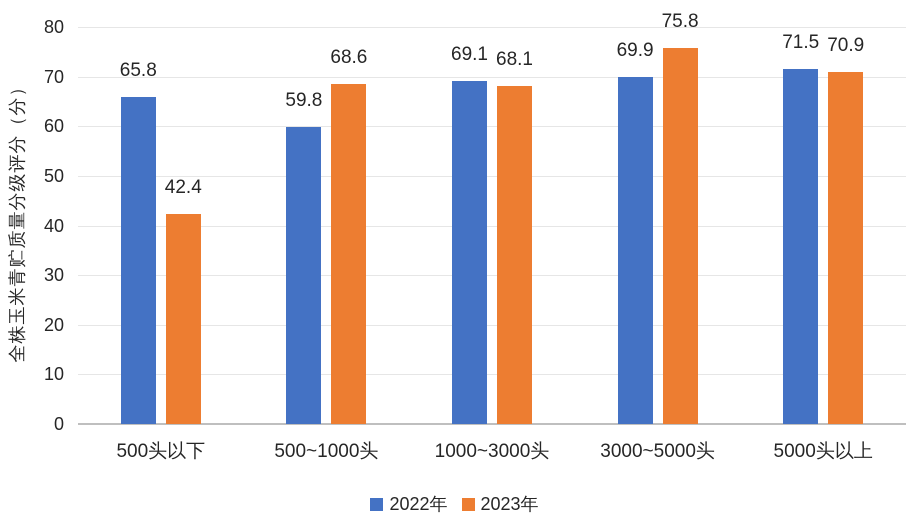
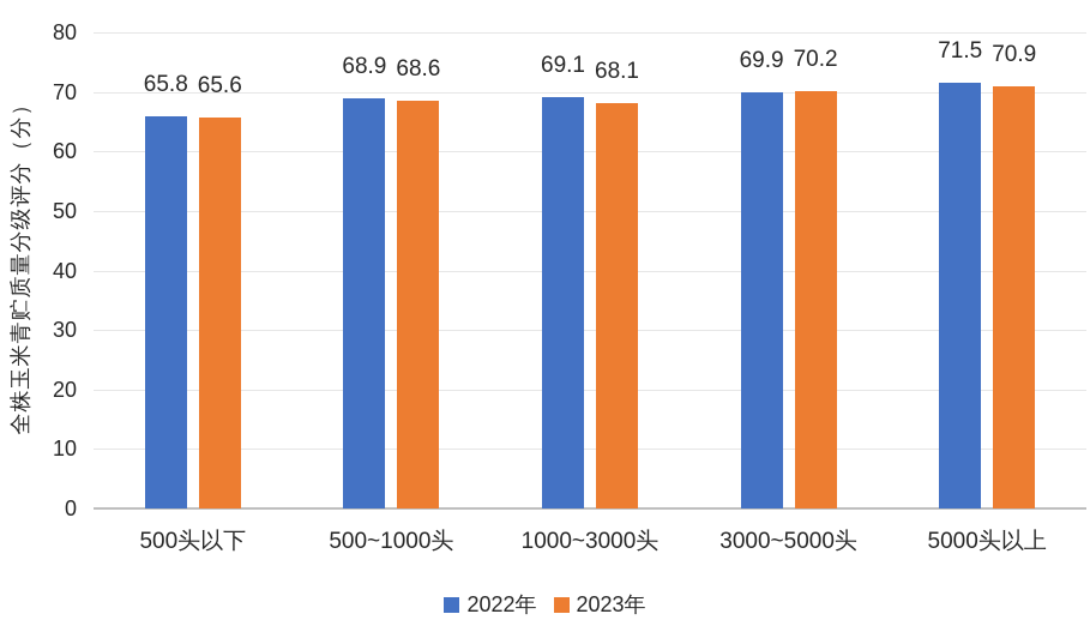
2023年/500头以下: 42.4 -> 65.6
2022年/500~1000头: 59.8 -> 68.9
2023年/3000~5000头: 75.8 -> 70.2
